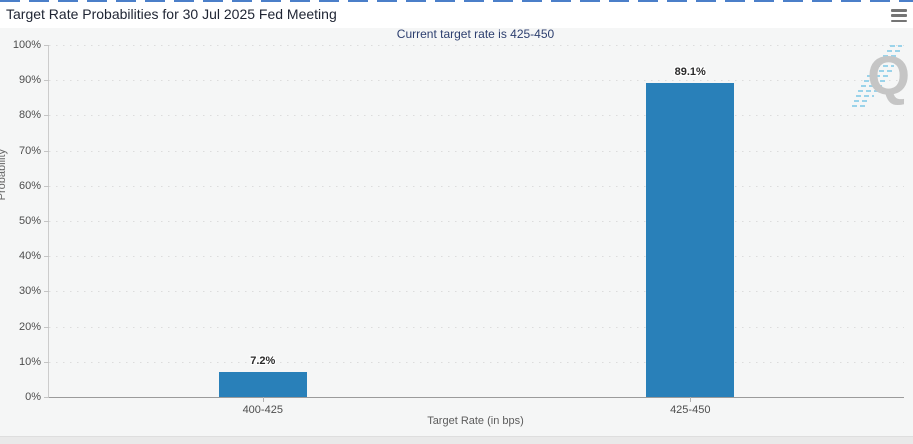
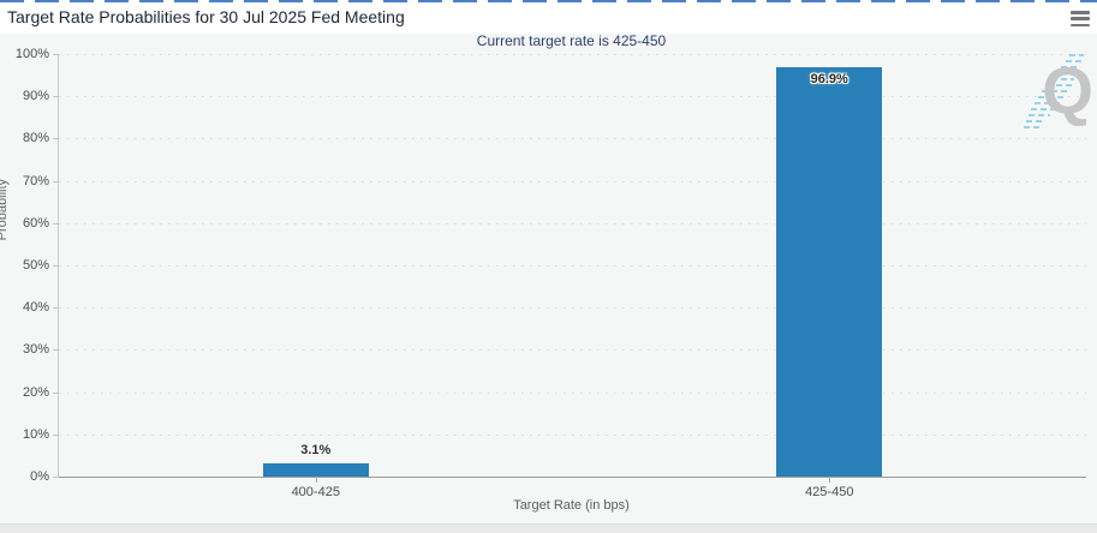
400-425: 7.2% -> 3.1%
425-450: 89.1% -> 96.9%
